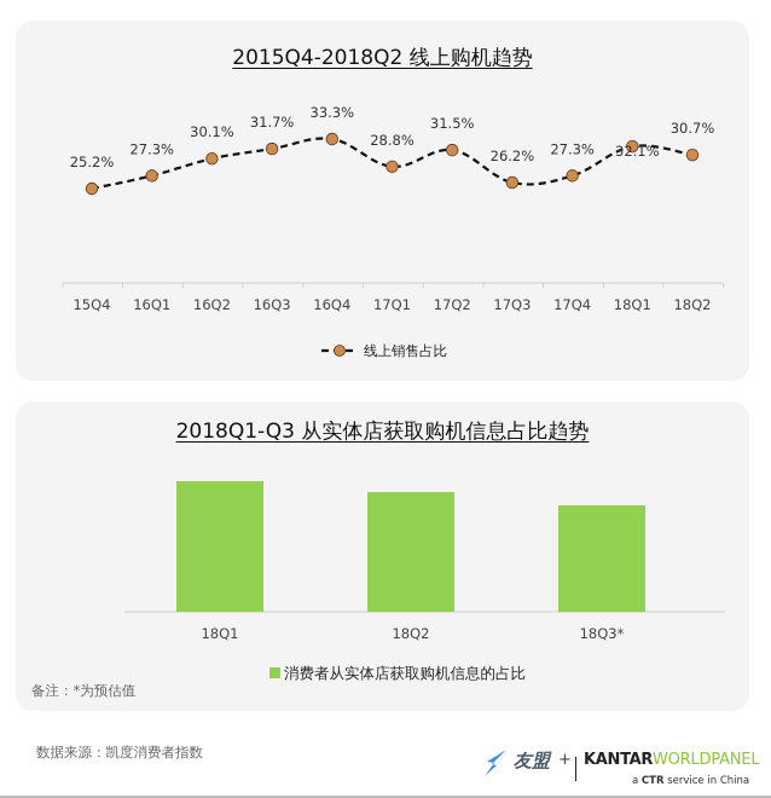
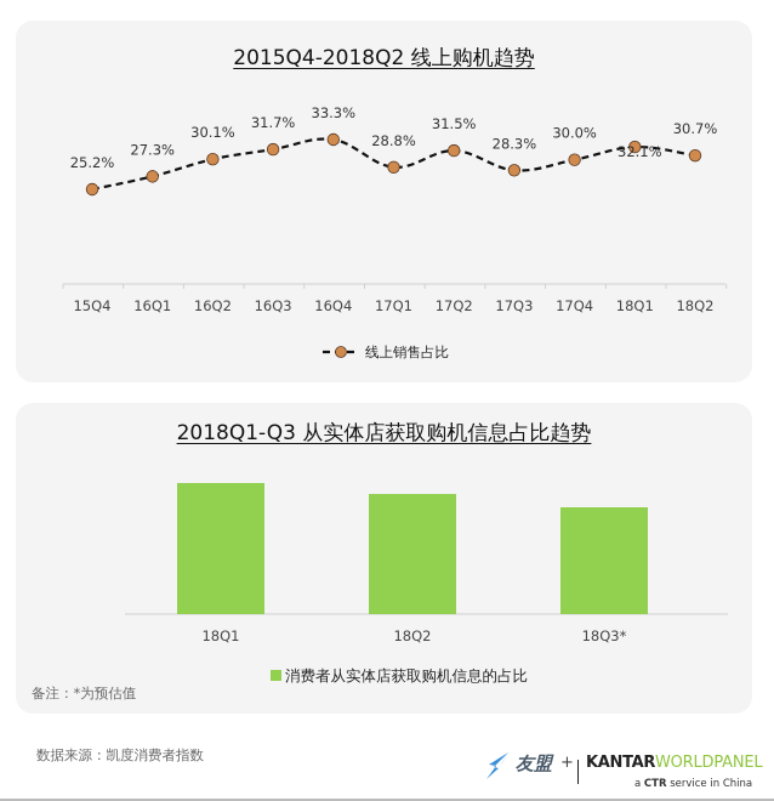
2015Q4-2018Q2 线上购机趋势/17Q3: 26.2% -> 28.3%
2015Q4-2018Q2 线上购机趋势/17Q4: 27.3% -> 30.0%
